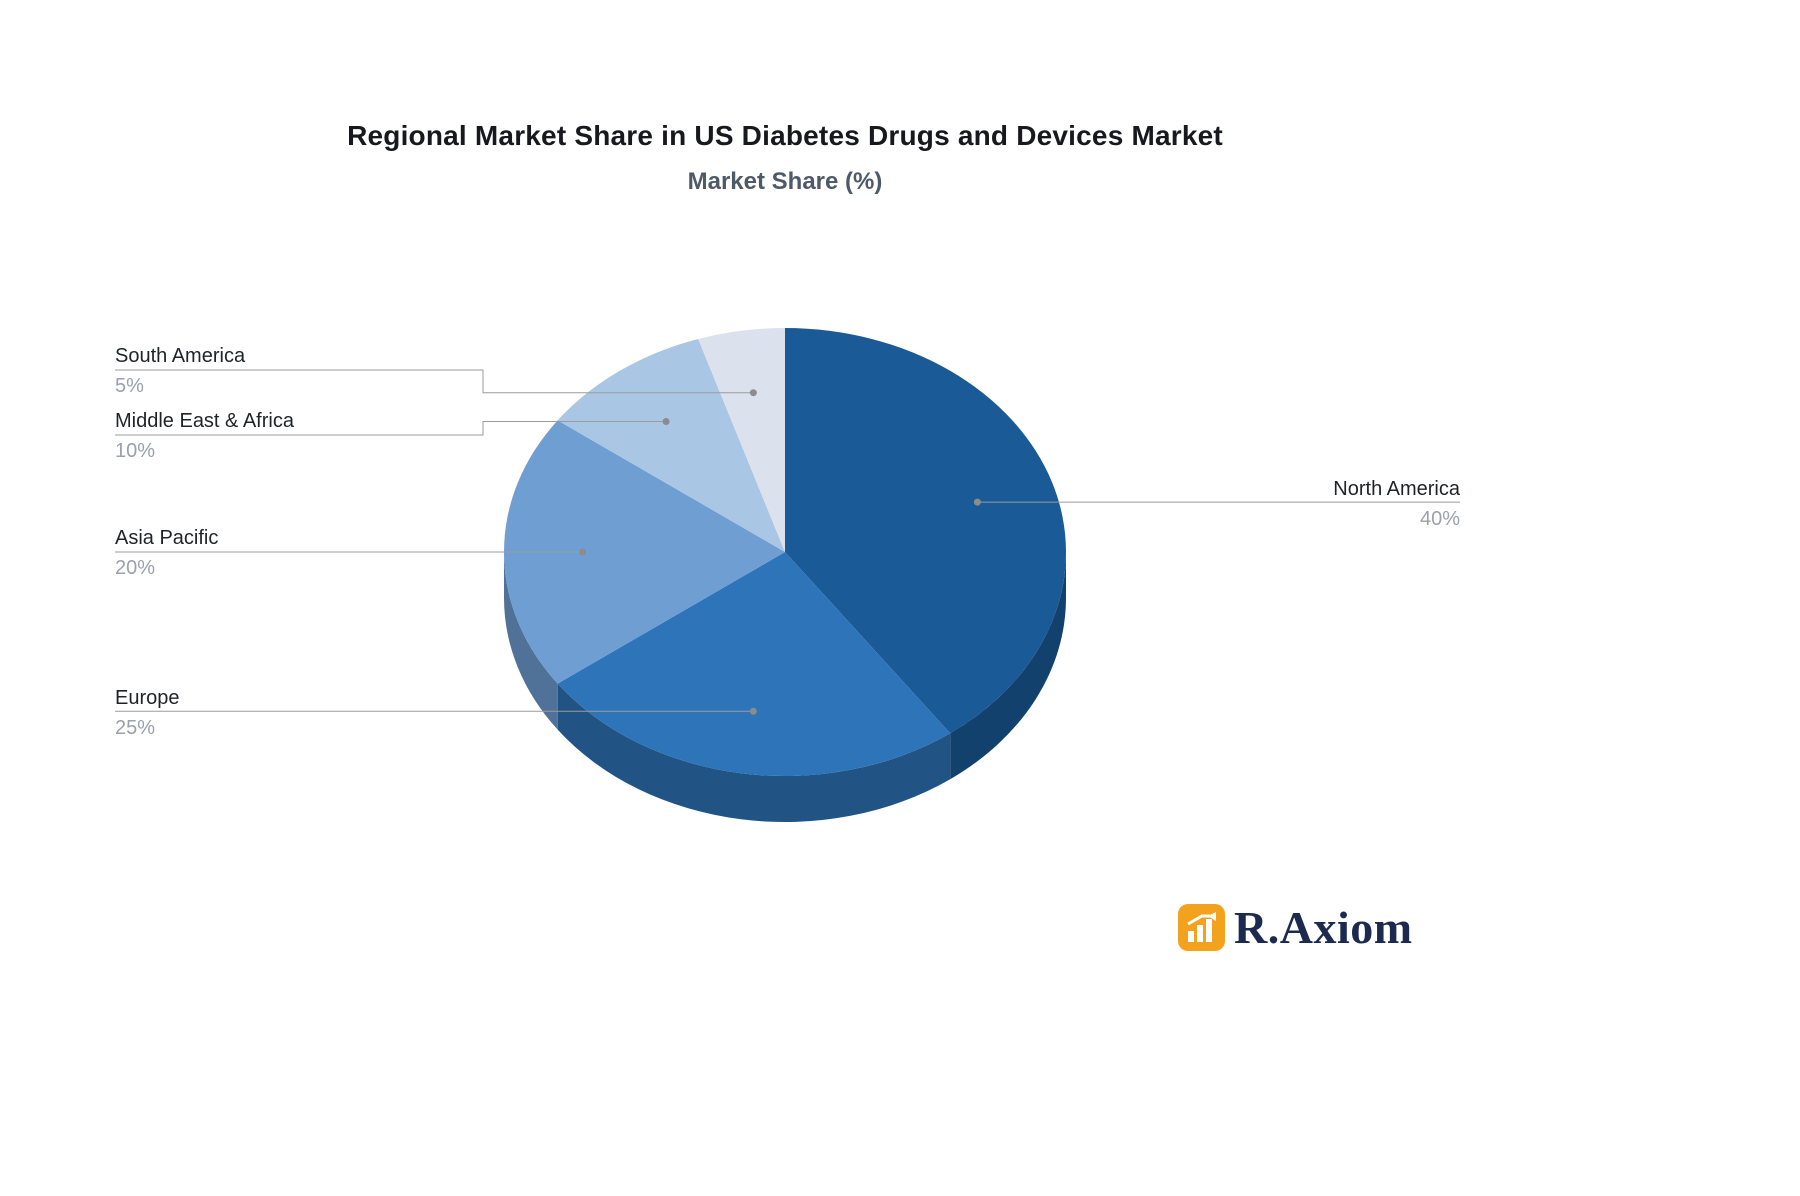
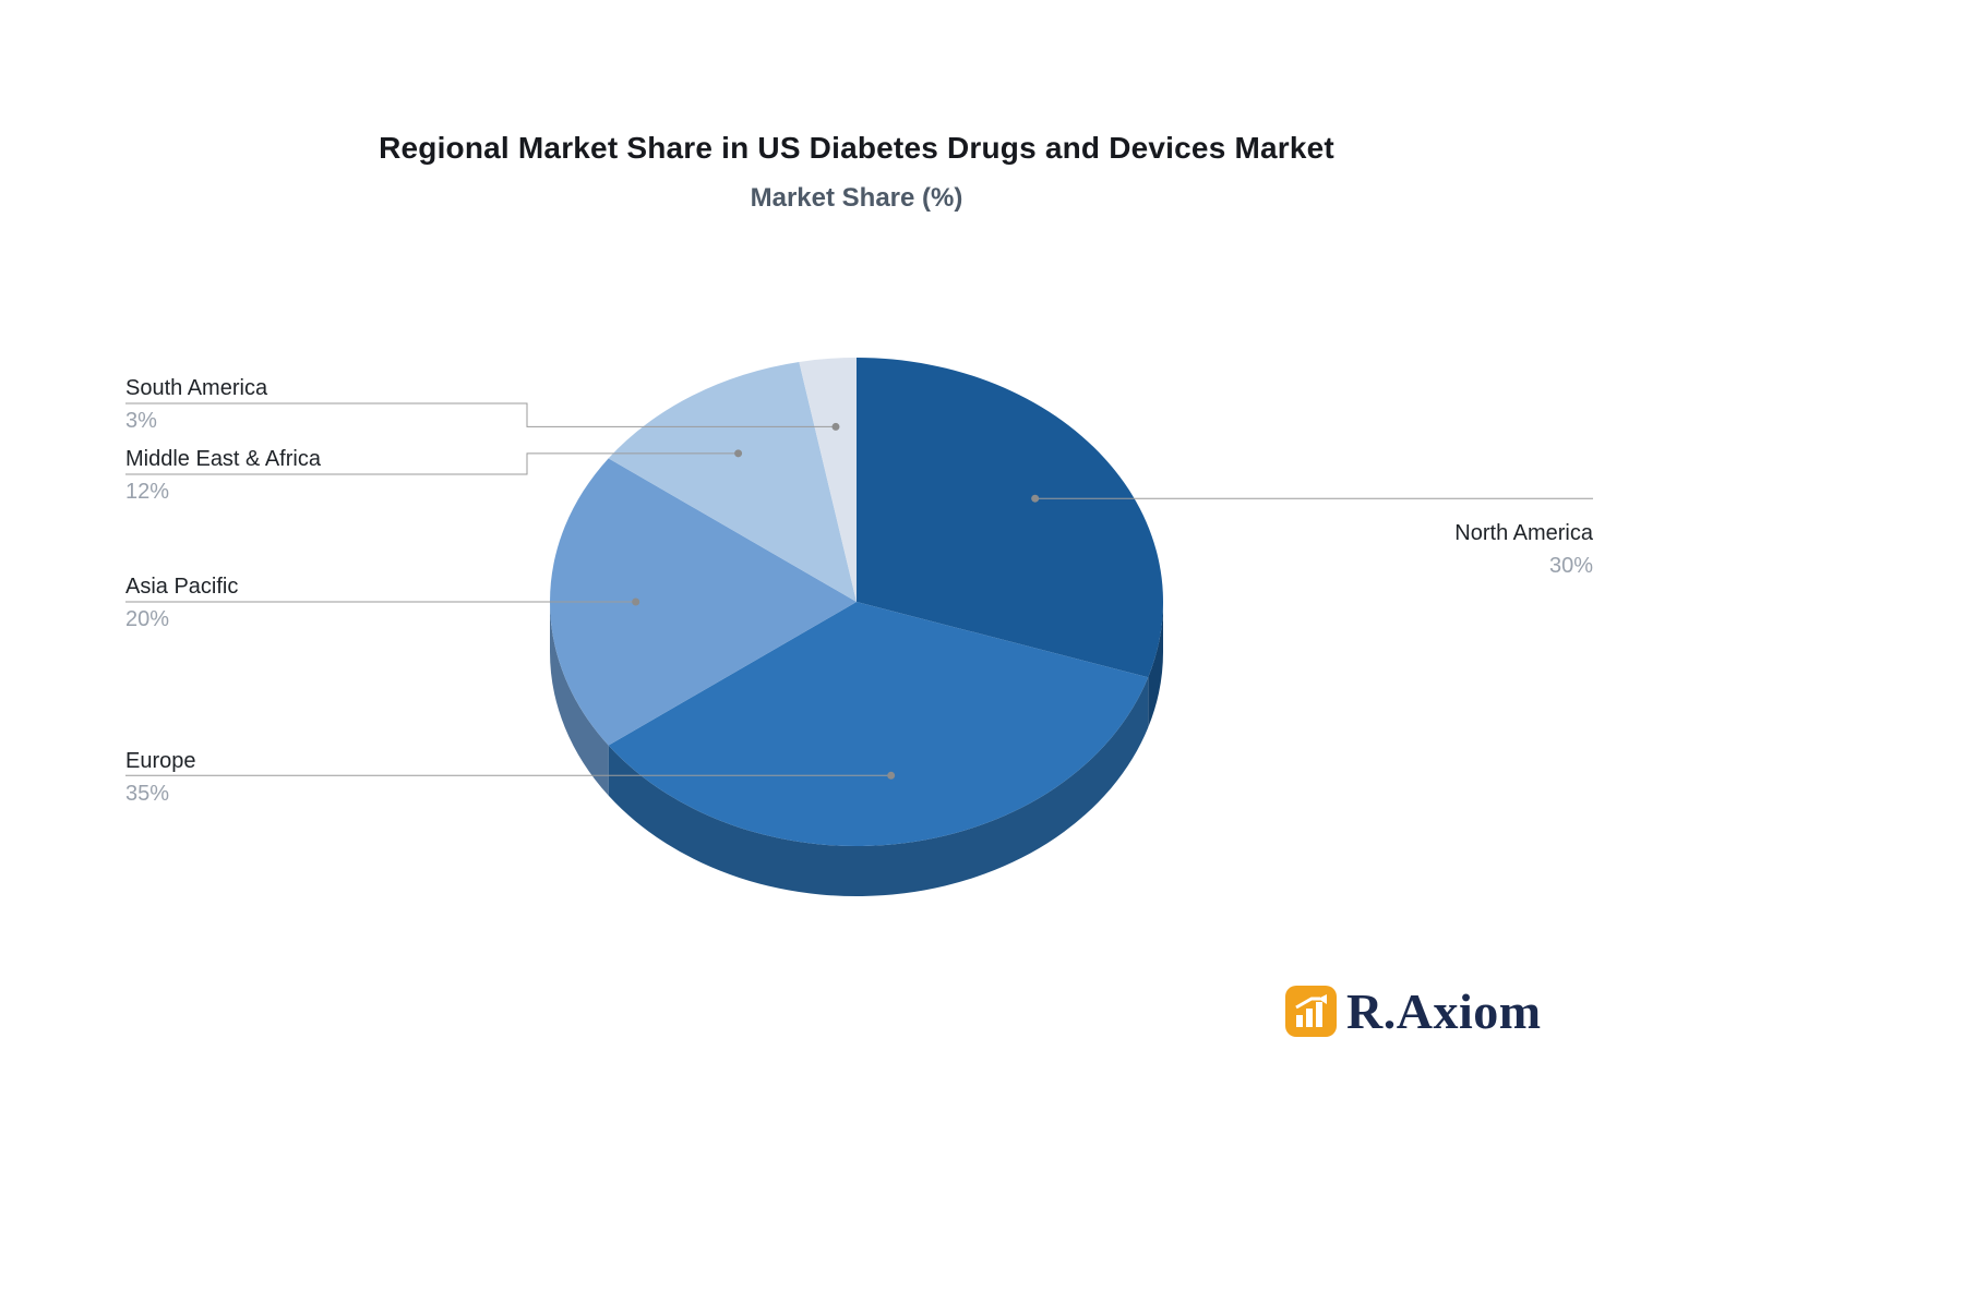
North America: 40% -> 30%
Europe: 25% -> 35%
Middle East & Africa: 10% -> 12%
South America: 5% -> 3%
